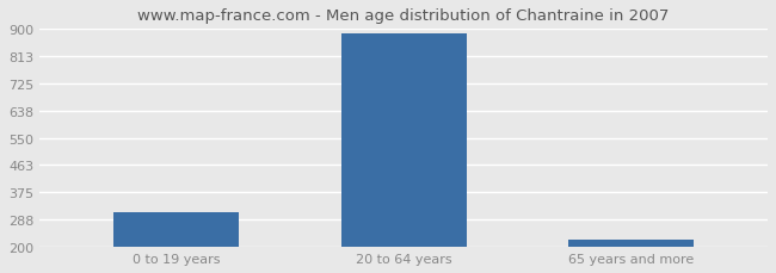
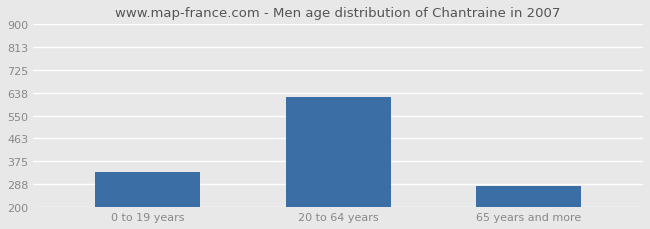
0 to 19 years: 313 -> 335
20 to 64 years: 886 -> 620
65 years and more: 225 -> 280
